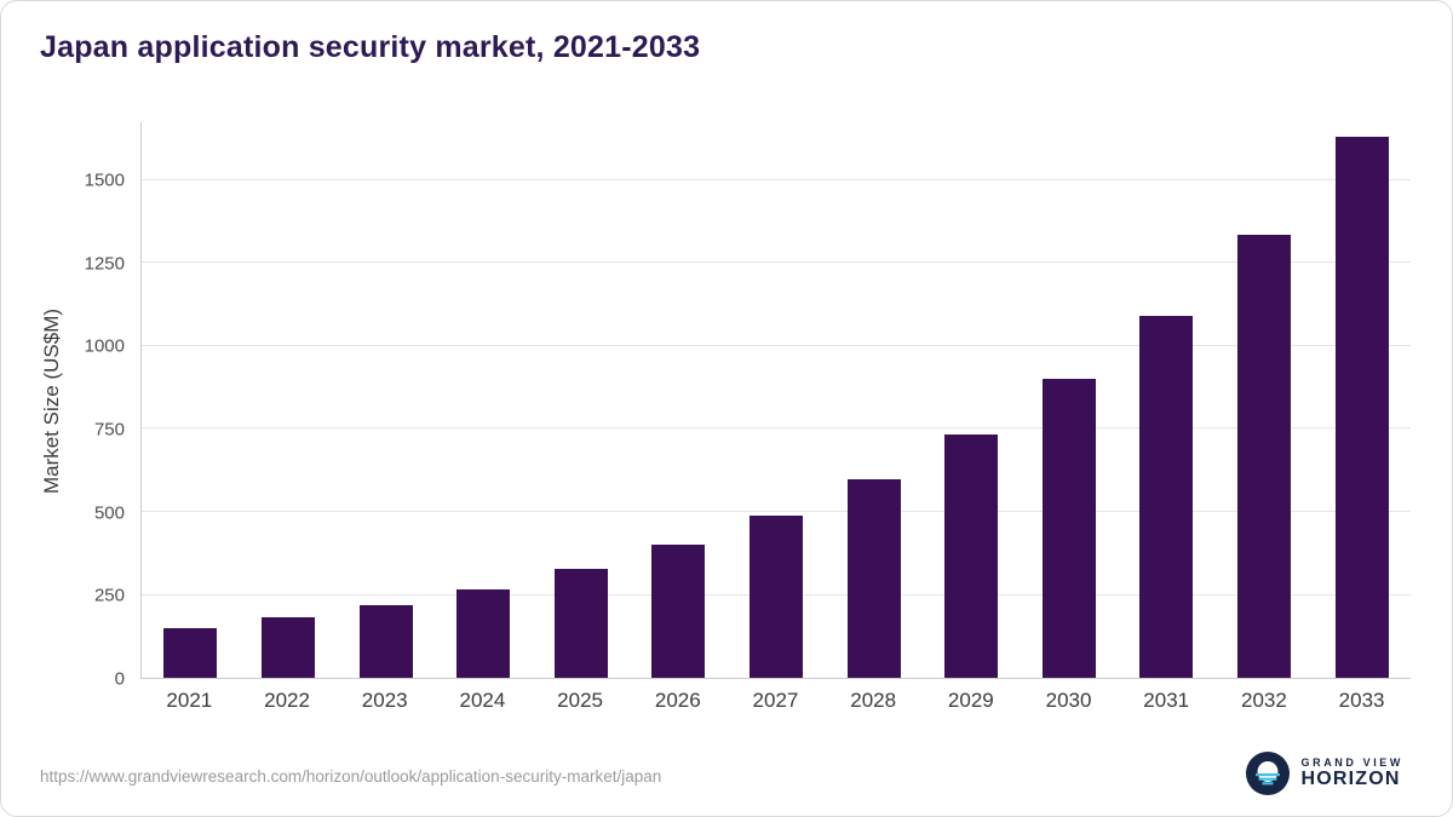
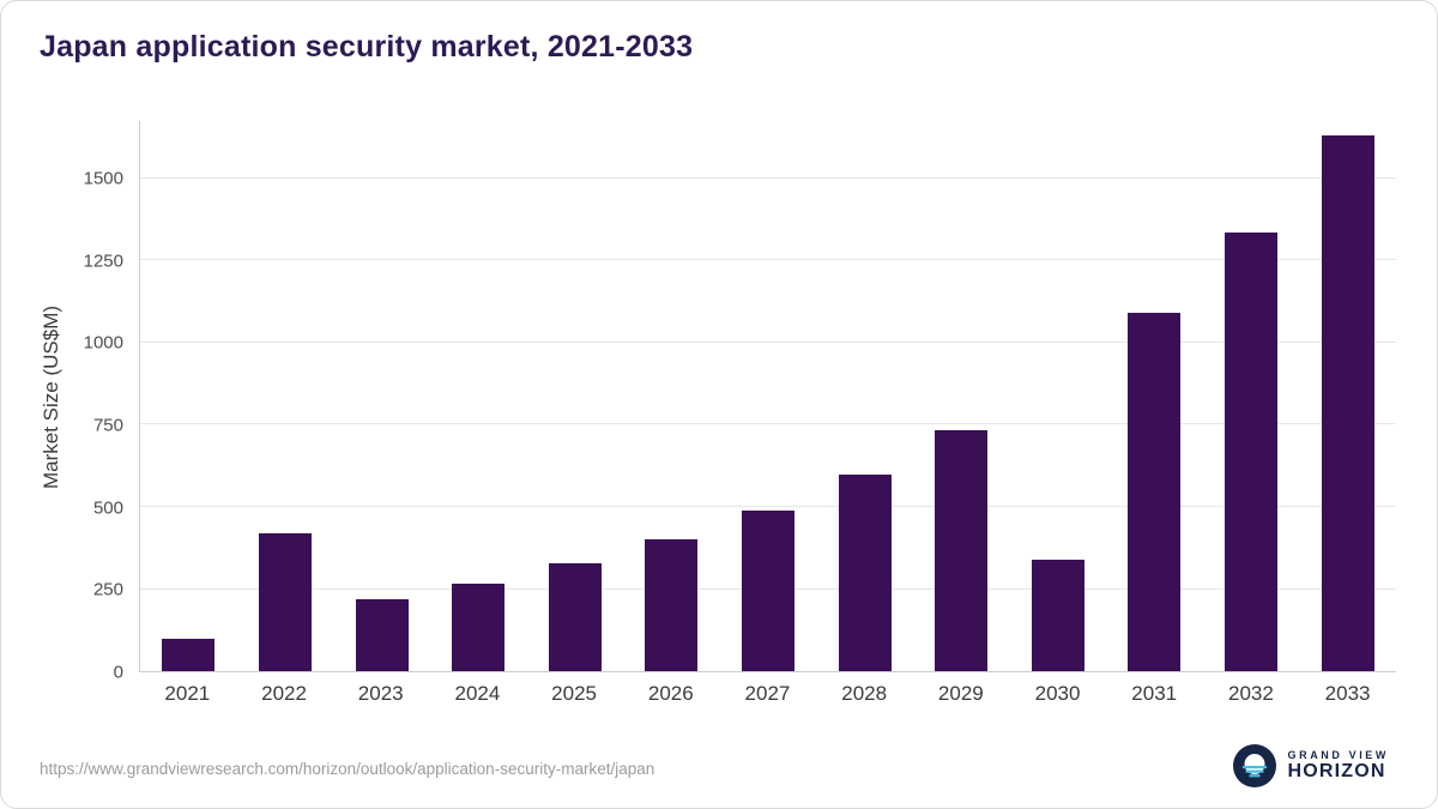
2021: 150 -> 100
2022: 180 -> 420
2030: 900 -> 340
